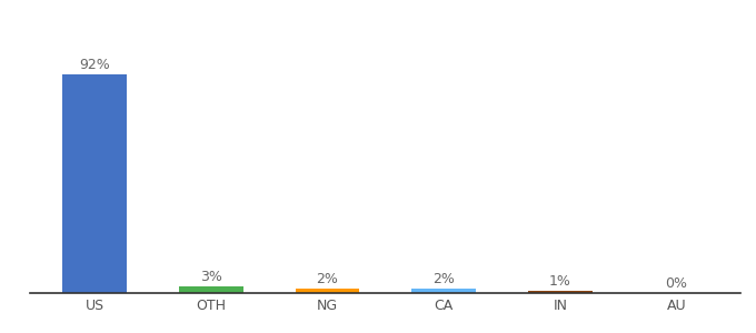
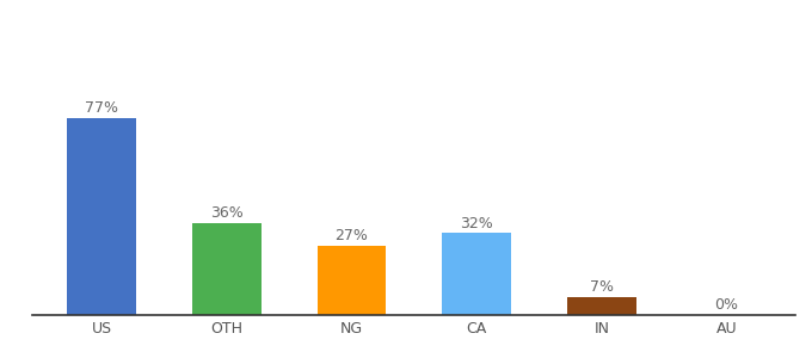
US: 92% -> 77%
OTH: 3% -> 36%
NG: 2% -> 27%
CA: 2% -> 32%
IN: 1% -> 7%
